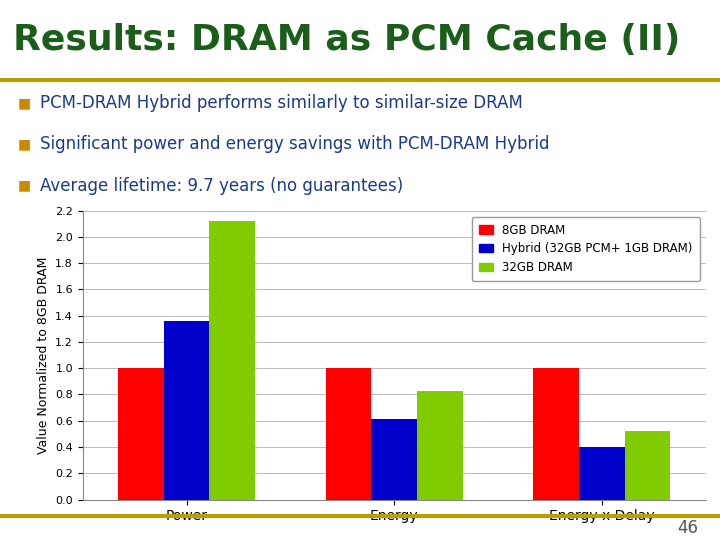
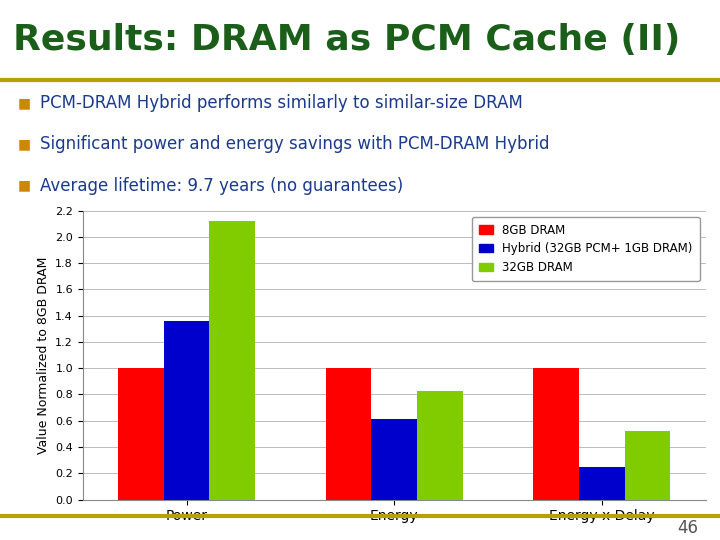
Hybrid (32GB PCM+ 1GB DRAM)/Energy x Delay: 0.40 -> 0.25
